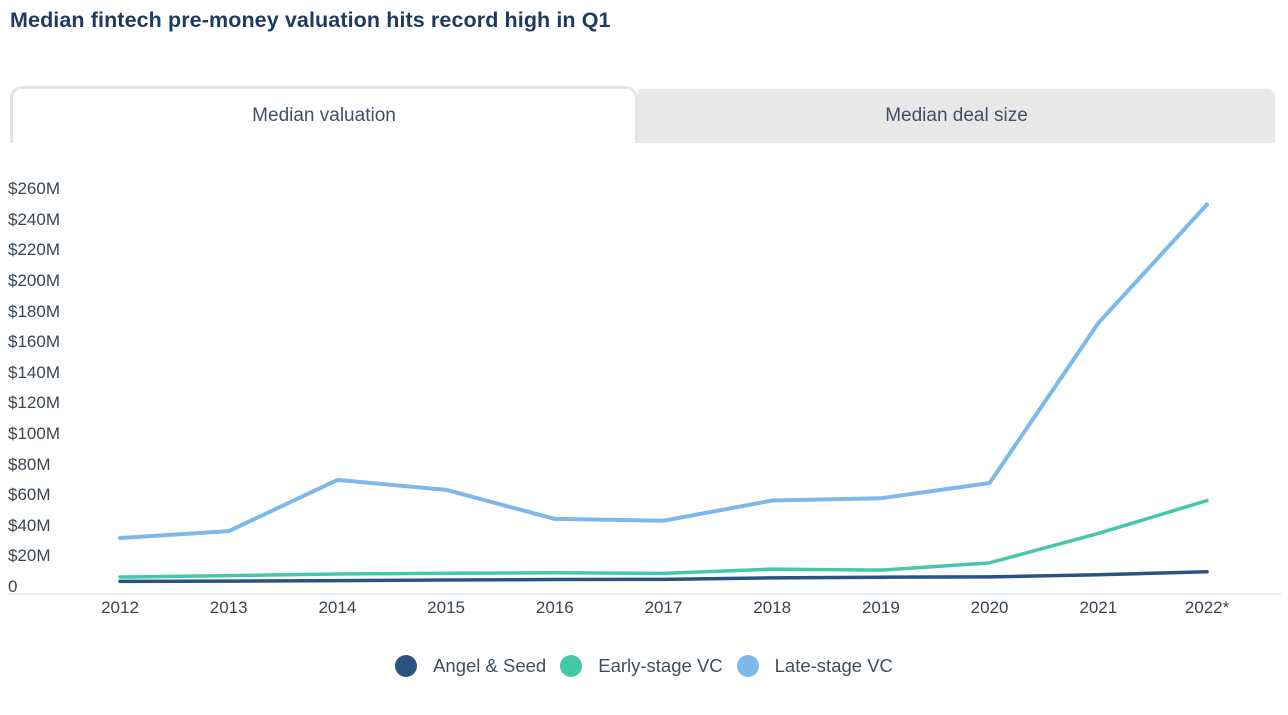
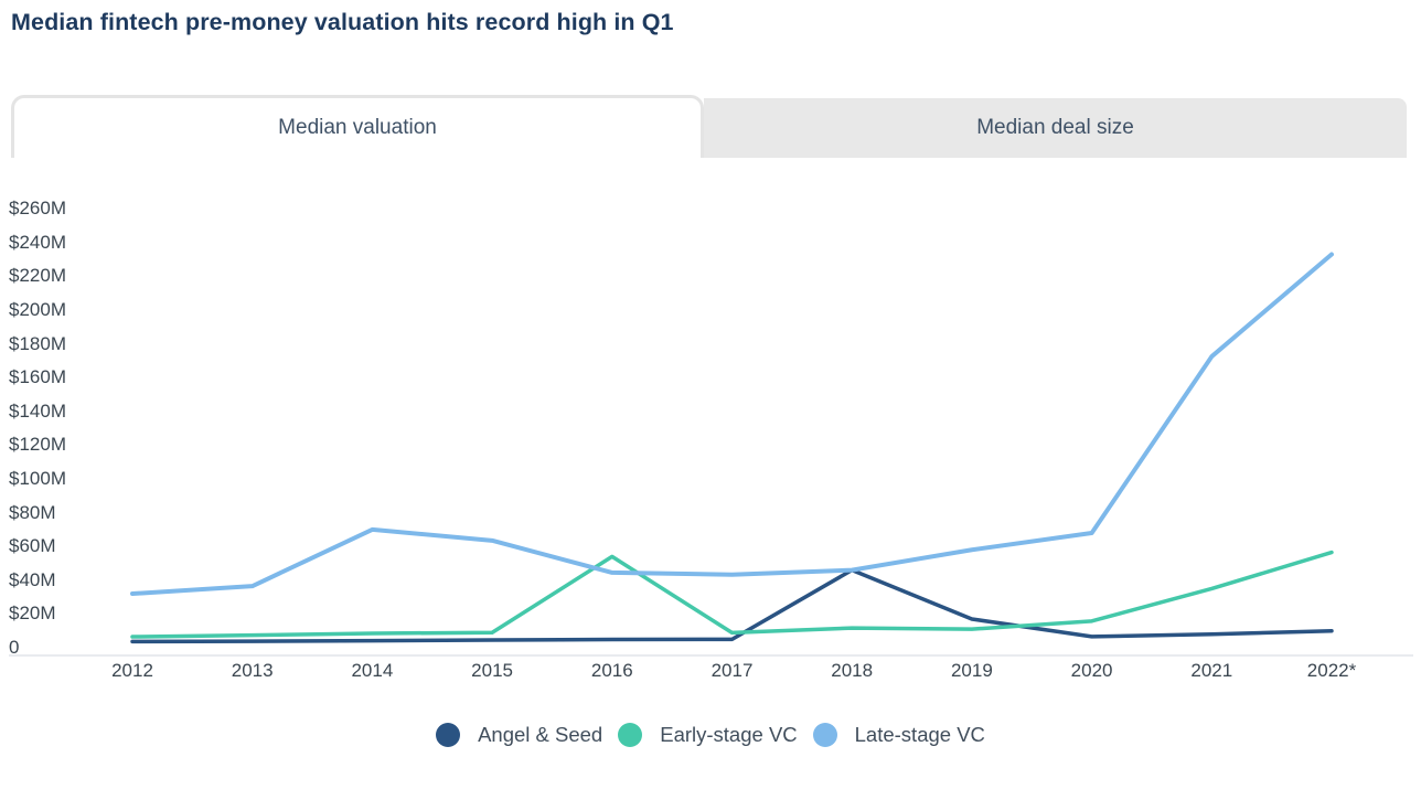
Early-stage VC/2016: $9M -> $54M
Angel & Seed/2018: $6M -> $46M
Late-stage VC/2018: $56M -> $46M
Angel & Seed/2019: $6M -> $17M
Late-stage VC/2022*: $250M -> $233M
